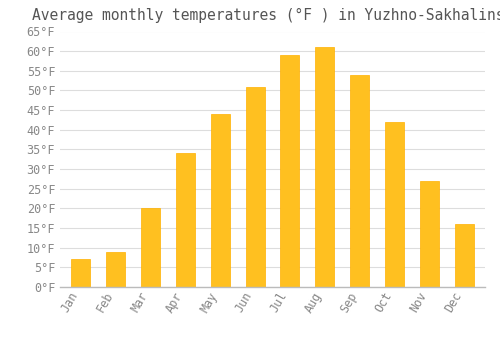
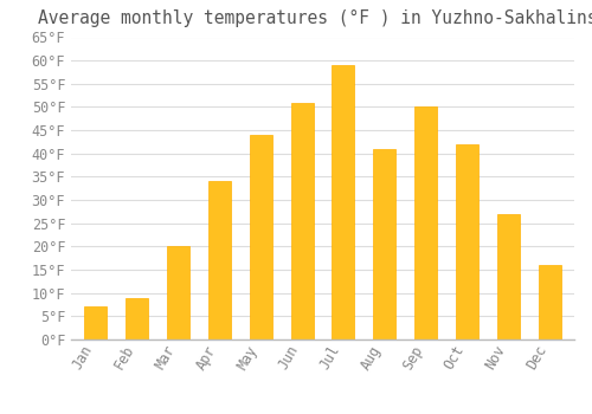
Aug: 61°F -> 41°F
Sep: 54°F -> 50°F
